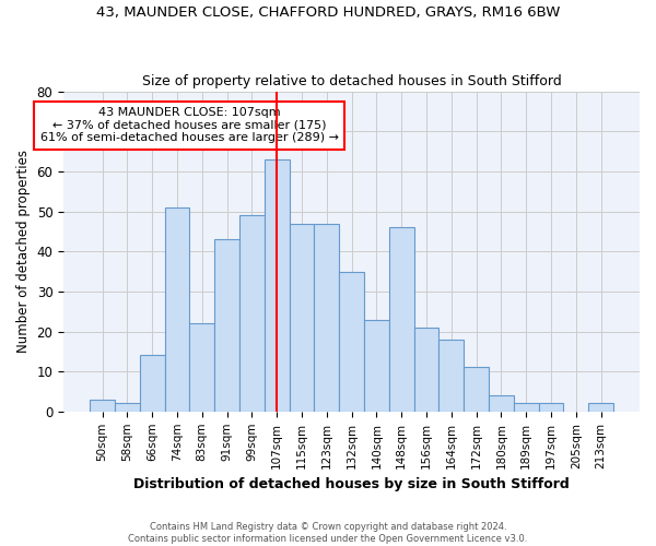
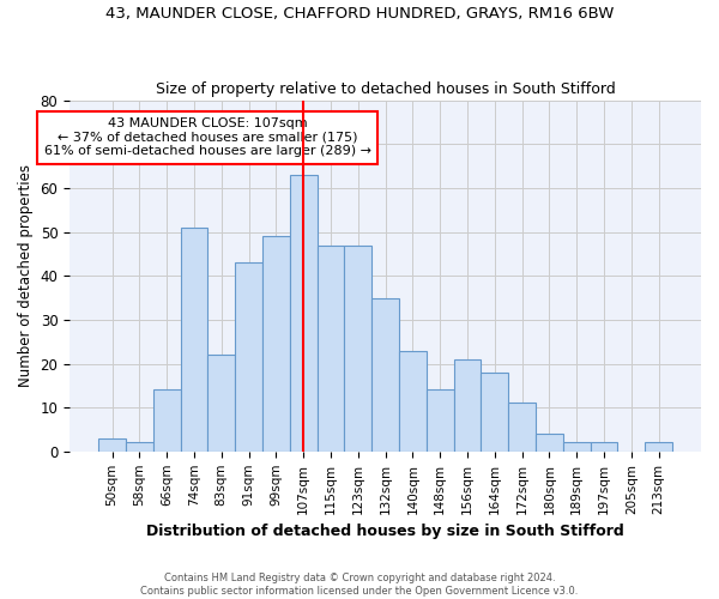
148sqm: 46 -> 14
